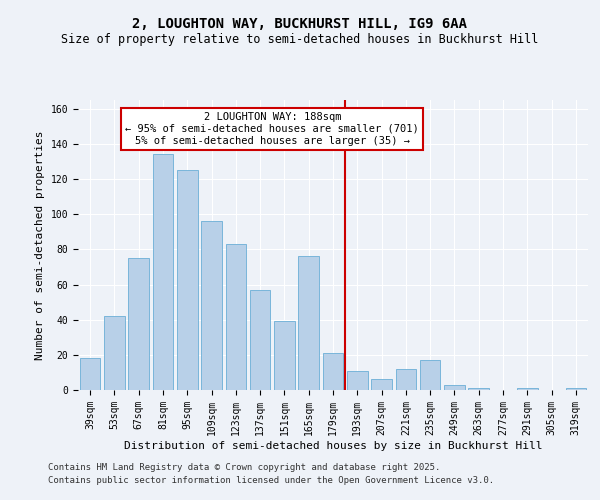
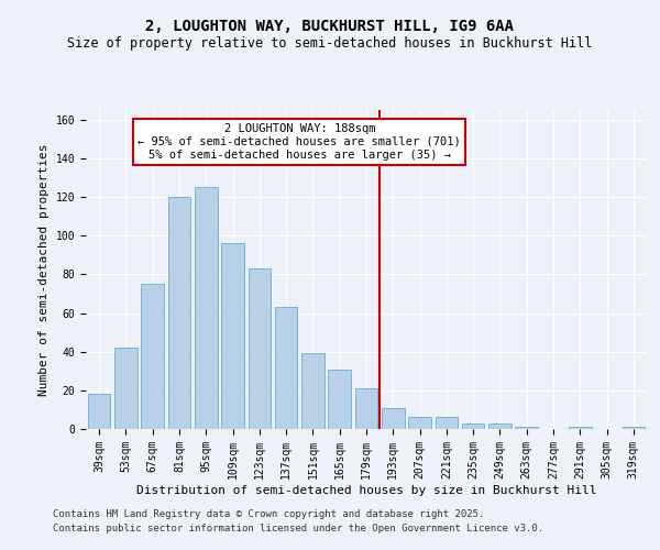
81sqm: 134 -> 120
137sqm: 57 -> 63
165sqm: 76 -> 31
221sqm: 12 -> 6
235sqm: 17 -> 3
